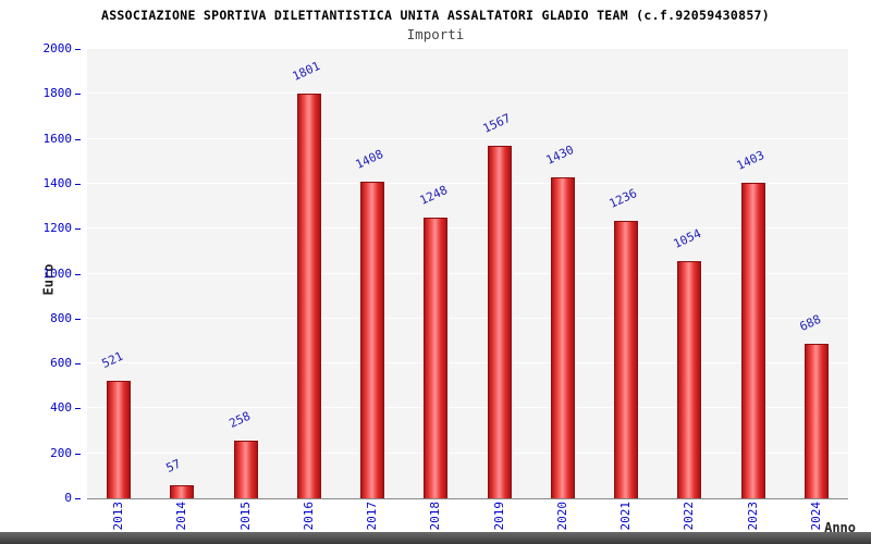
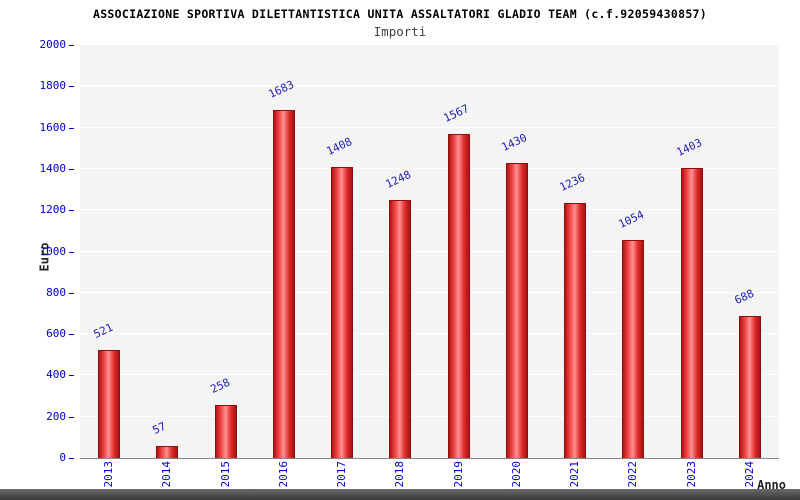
2016: 1801 -> 1683
